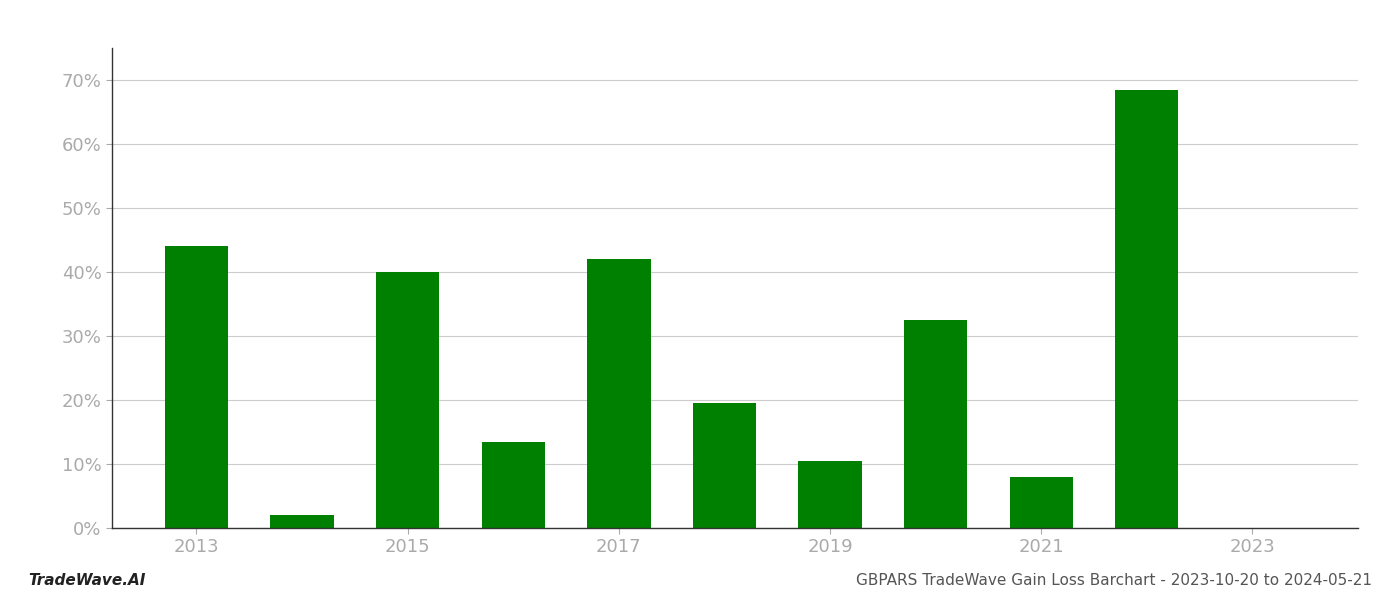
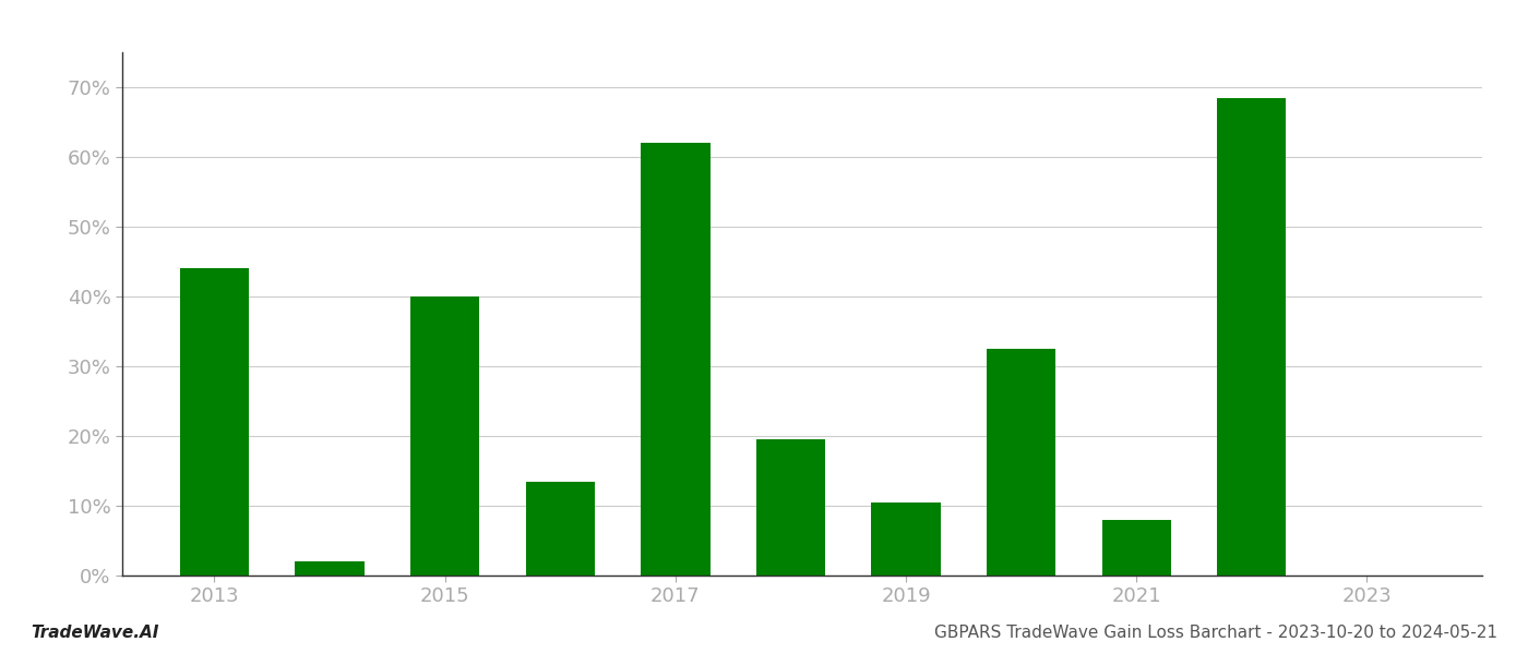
2017: 42.0% -> 62.0%
